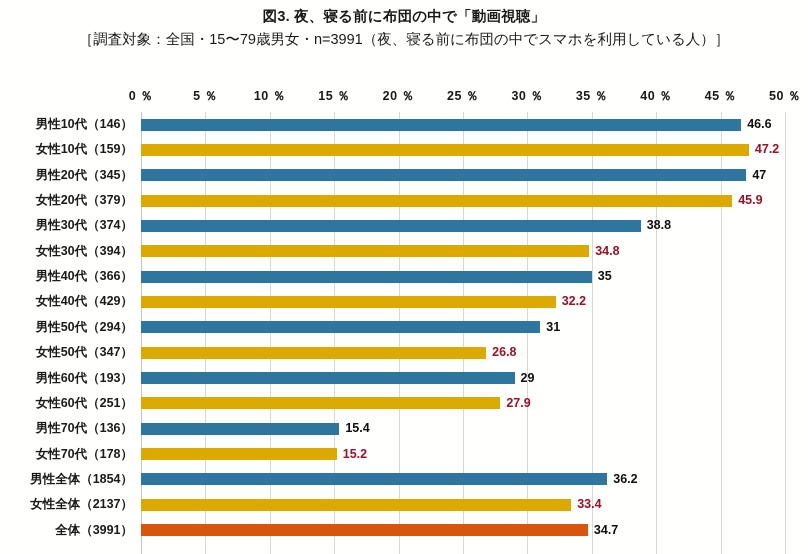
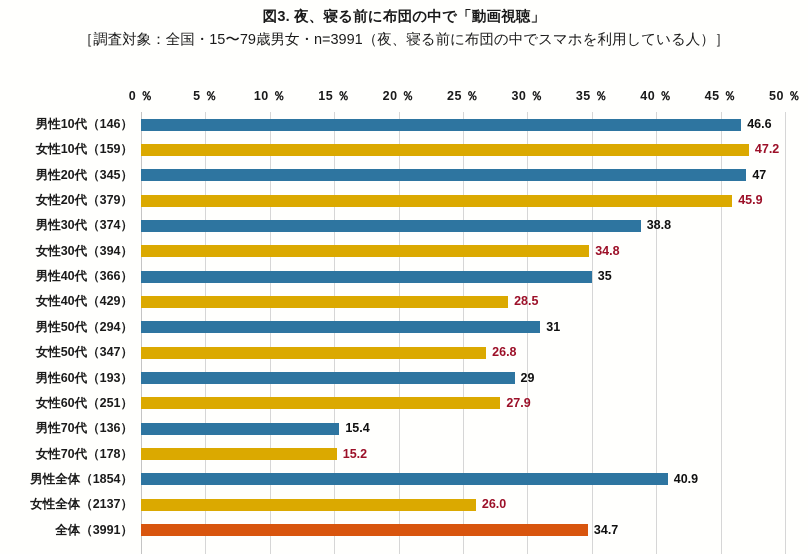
女性40代（429）: 32.2 -> 28.5
男性全体（1854）: 36.2 -> 40.9
女性全体（2137）: 33.4 -> 26.0
